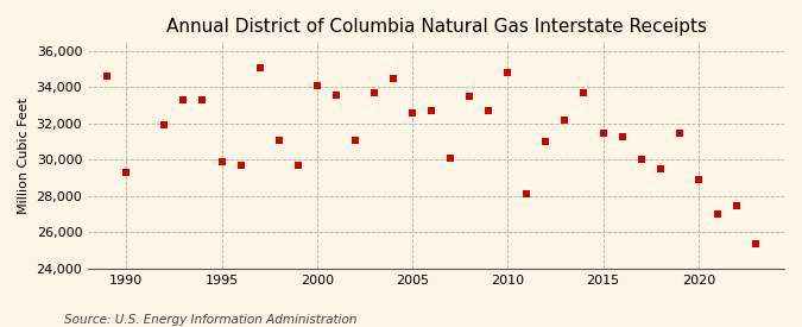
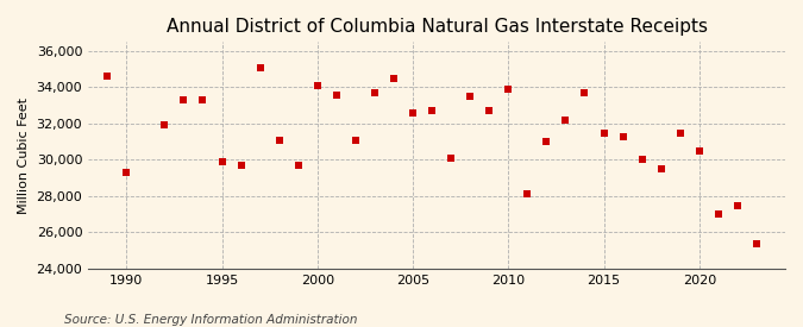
2010: 34,800 -> 33,900
2020: 28,900 -> 30,500
